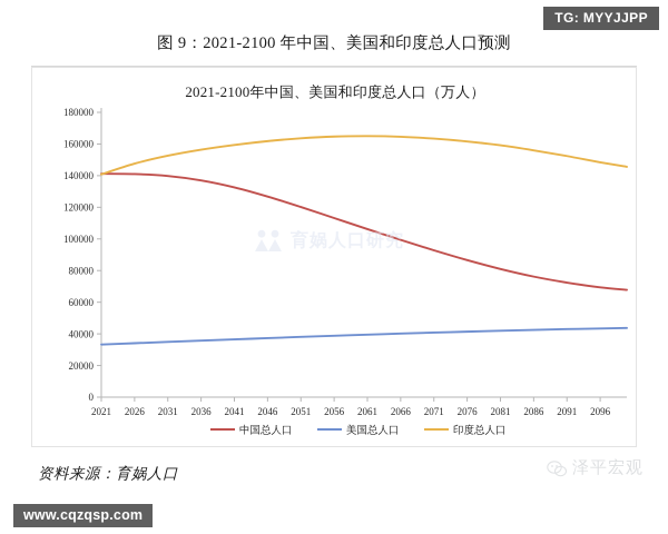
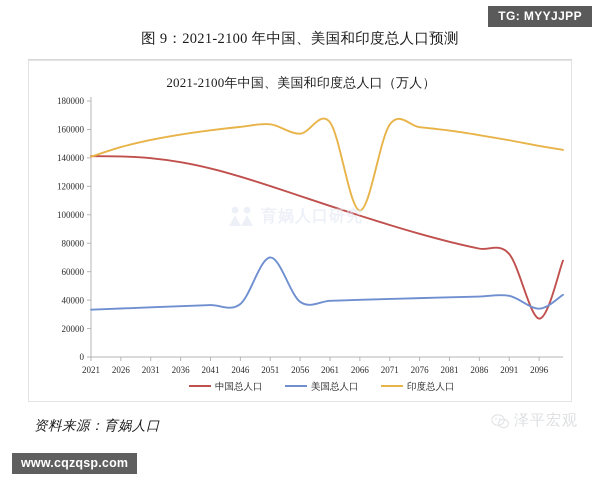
美国总人口/2051: 38000 -> 70000
印度总人口/2056: 165000 -> 157000
印度总人口/2066: 165000 -> 103000
中国总人口/2096: 69000 -> 27000
美国总人口/2096: 43000 -> 34000
